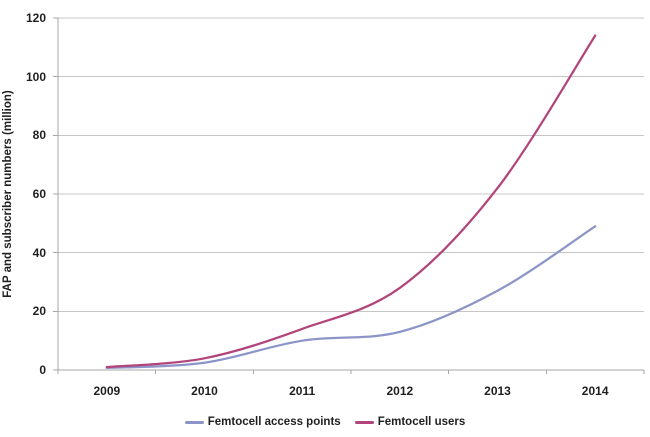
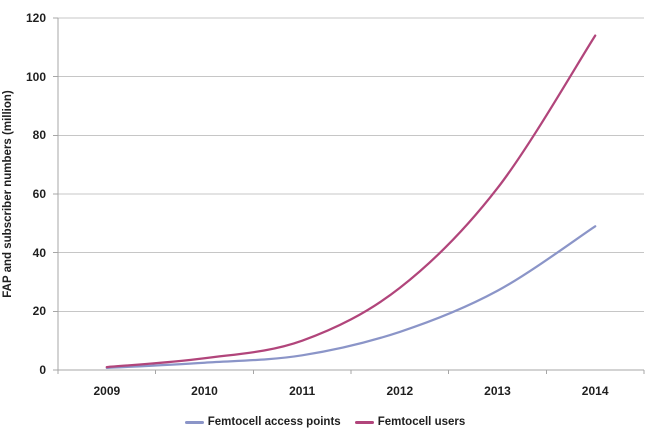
Femtocell access points/2011: 10 -> 5
Femtocell users/2011: 14 -> 10
